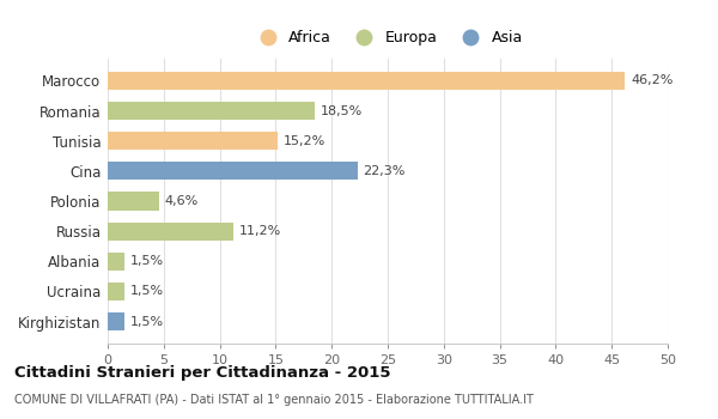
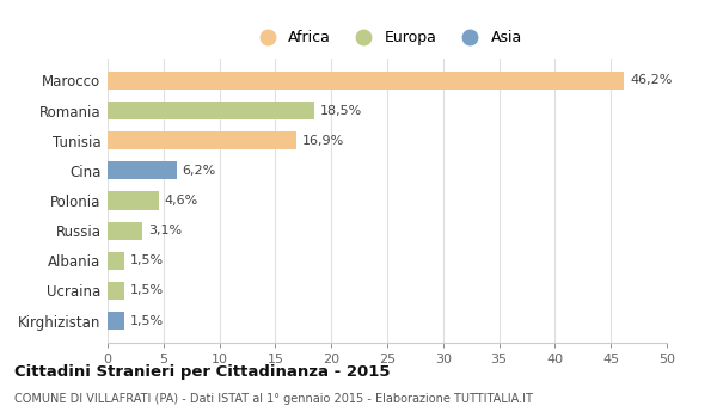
Tunisia: 15,2% -> 16,9%
Cina: 22,3% -> 6,2%
Russia: 11,2% -> 3,1%
